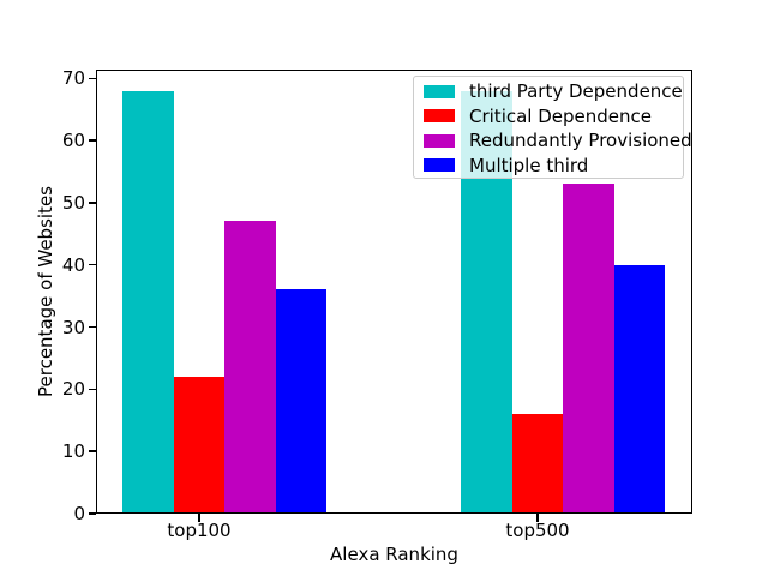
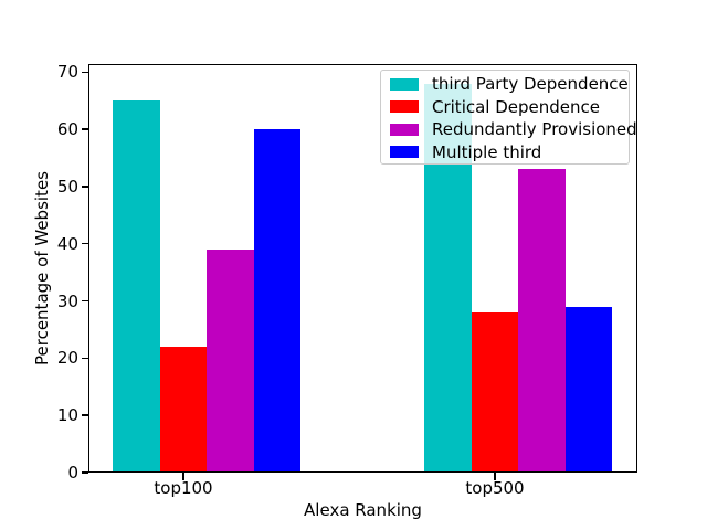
third Party Dependence/top100: 68 -> 65
Redundantly Provisioned/top100: 47 -> 39
Multiple third/top100: 36 -> 60
Critical Dependence/top500: 16 -> 28
Multiple third/top500: 40 -> 29
